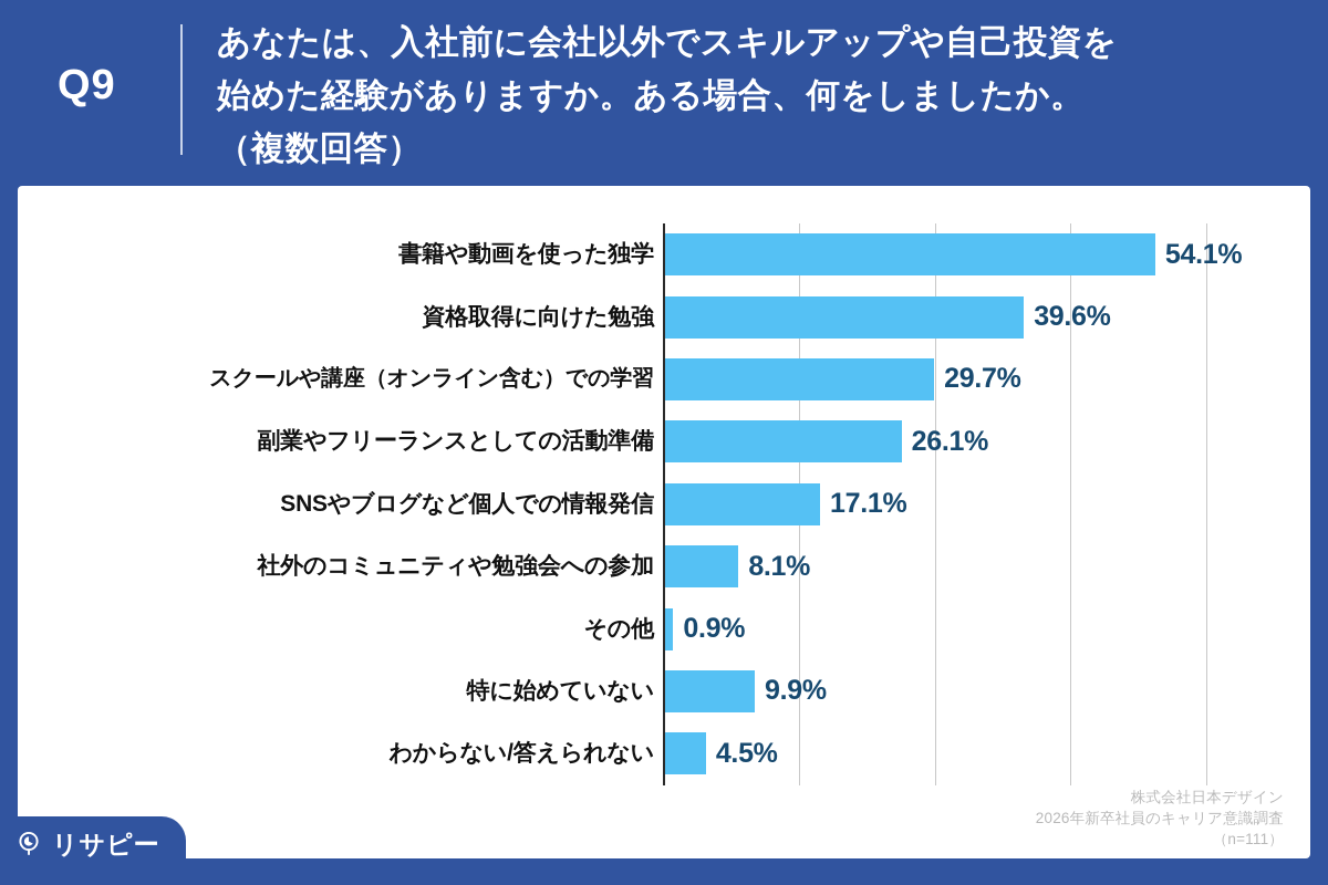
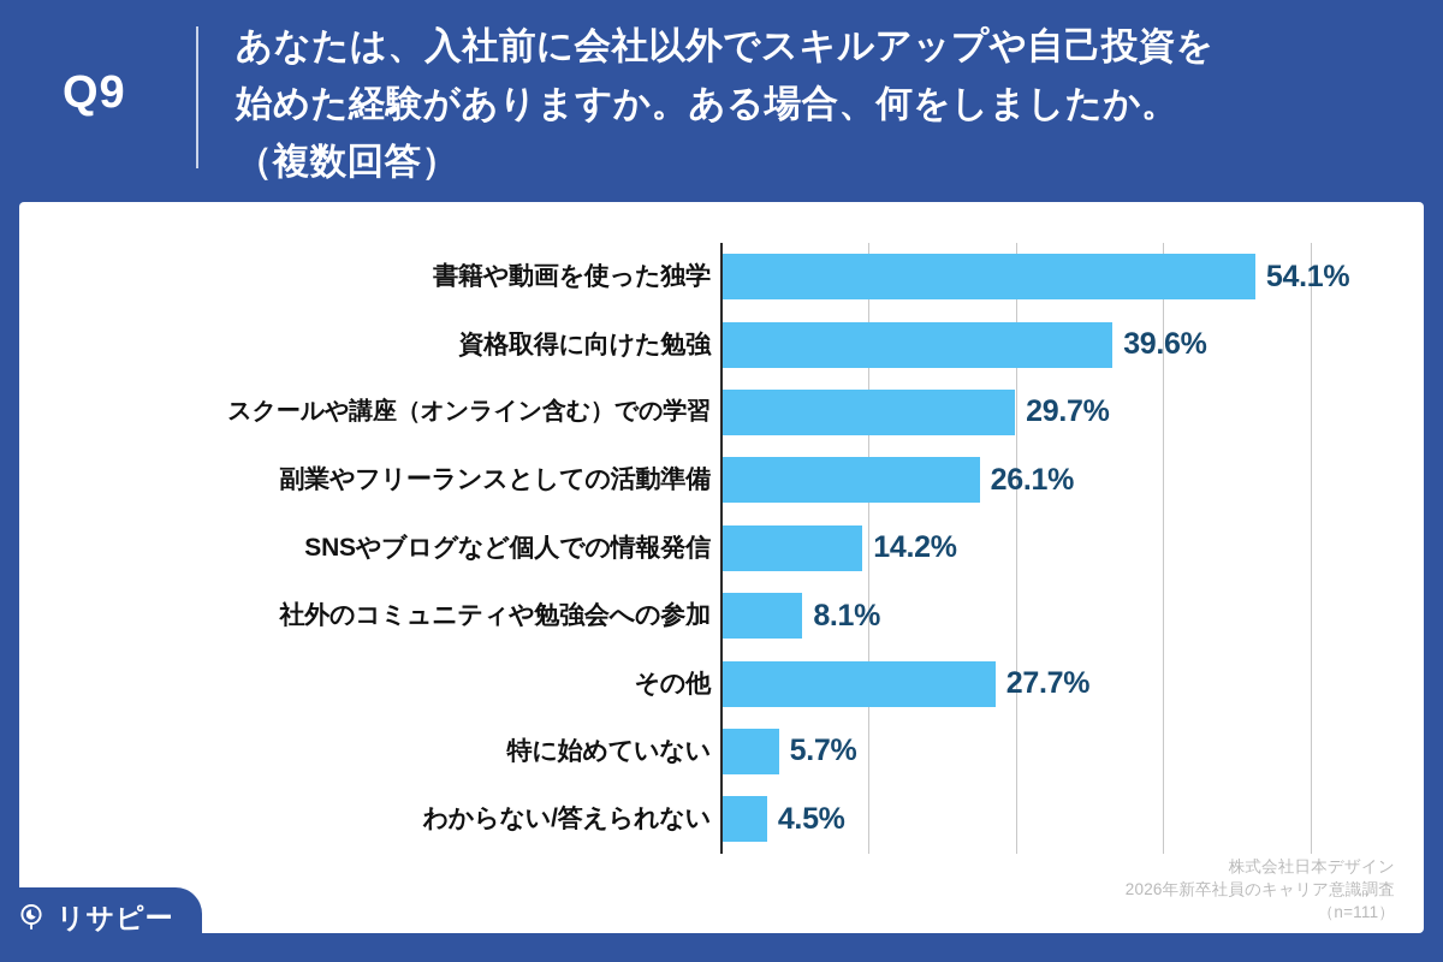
SNSやブログなど個人での情報発信: 17.1% -> 14.2%
その他: 0.9% -> 27.7%
特に始めていない: 9.9% -> 5.7%
